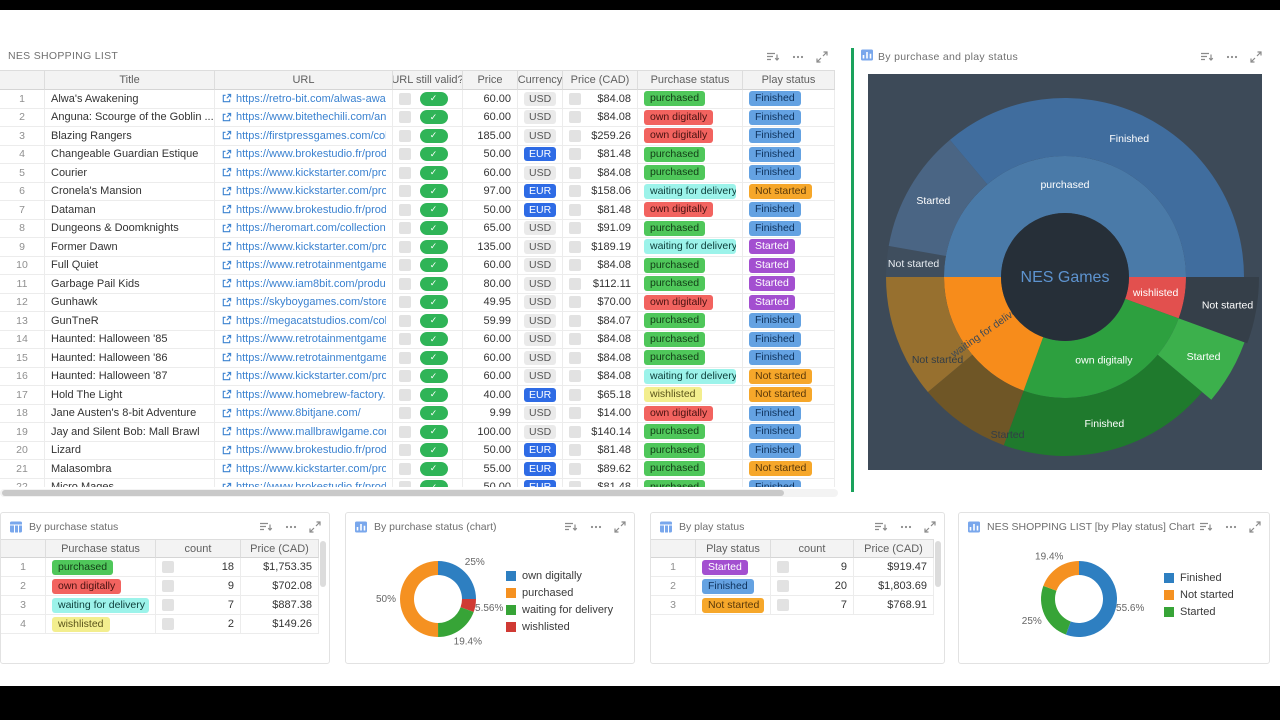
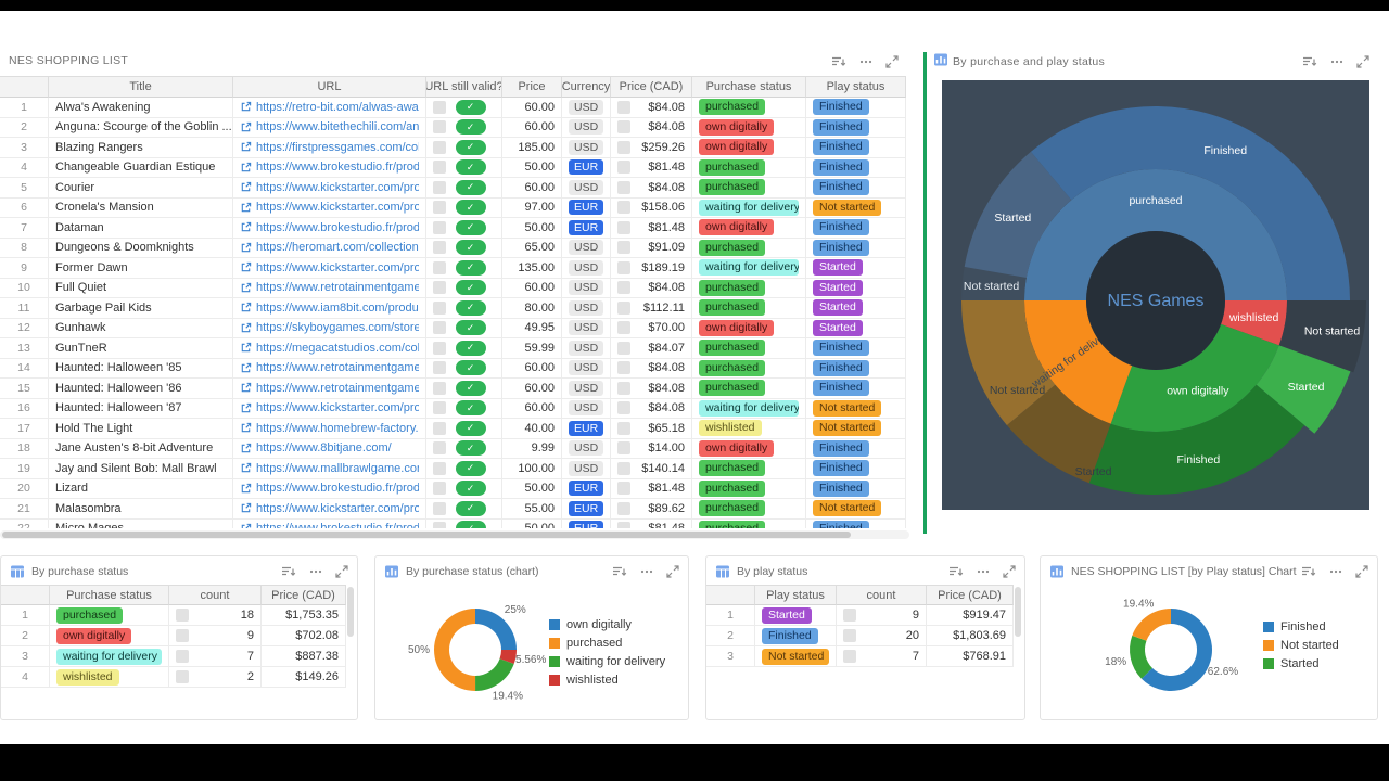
NES SHOPPING LIST [by Play status] Chart/Finished: 55.6% -> 62.6%
NES SHOPPING LIST [by Play status] Chart/Started: 25% -> 18%
